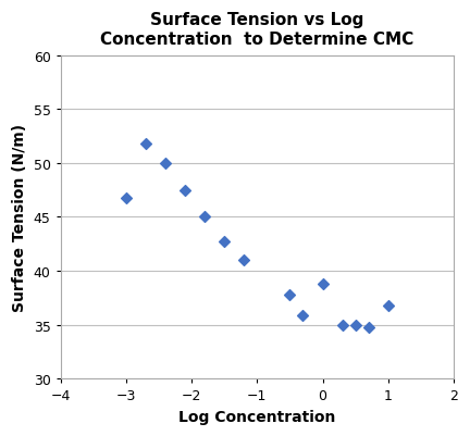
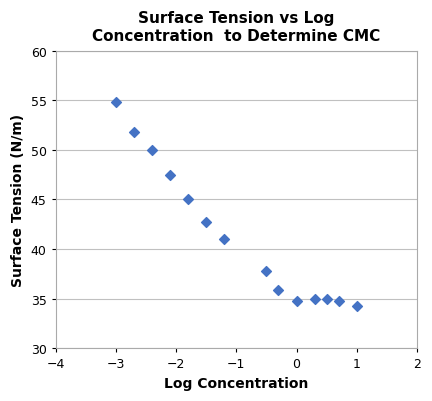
−3: 46.8 -> 54.8
0: 38.8 -> 34.8
1: 36.8 -> 34.3
